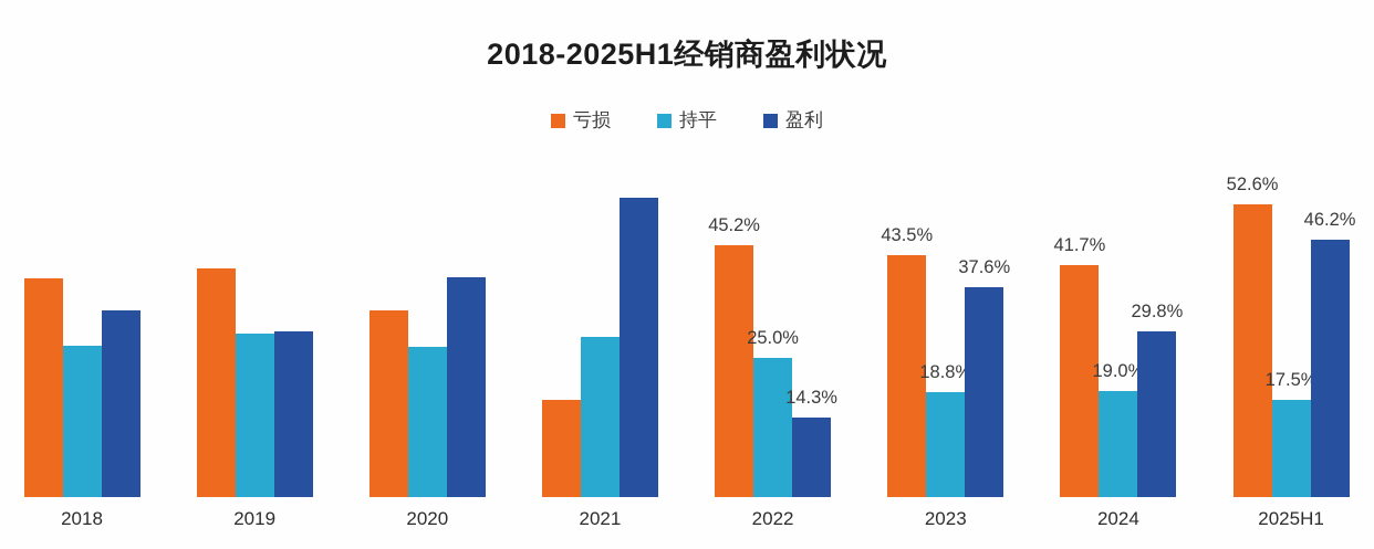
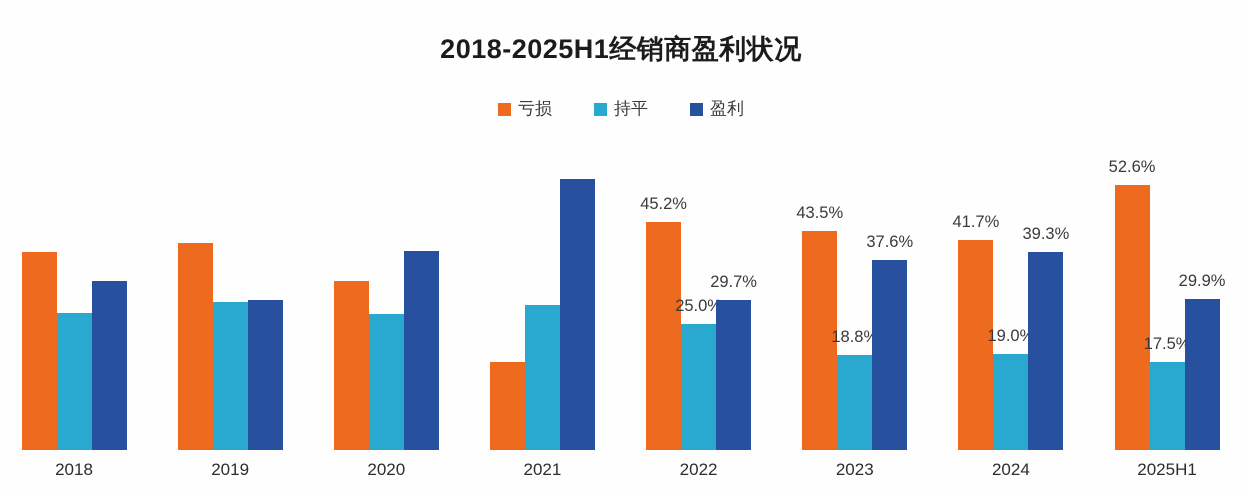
盈利/2022: 14.3% -> 29.7%
盈利/2024: 29.8% -> 39.3%
盈利/2025H1: 46.2% -> 29.9%
